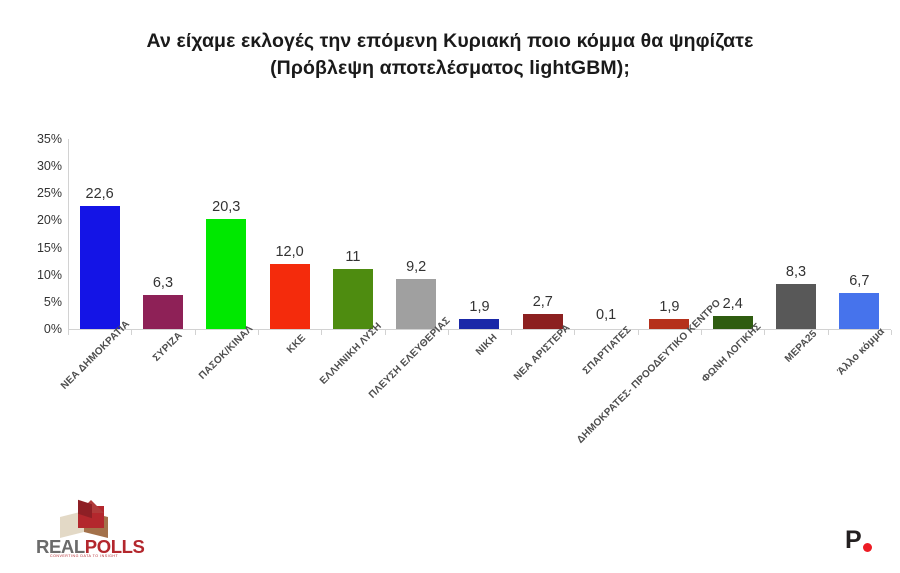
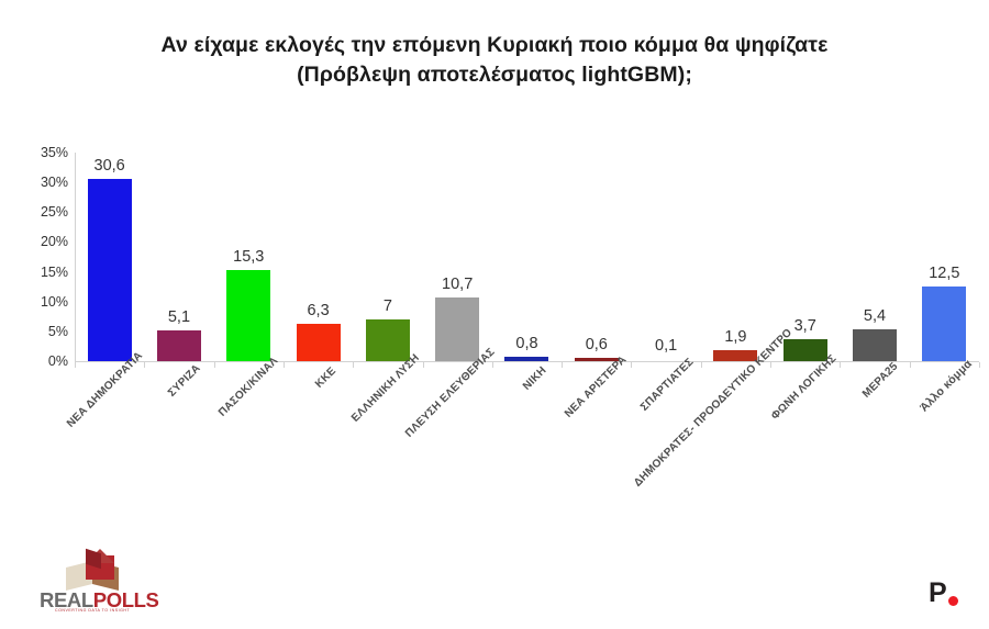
ΝΕΑ ΔΗΜΟΚΡΑΤΙΑ: 22,6 -> 30,6
ΣΥΡΙΖΑ: 6,3 -> 5,1
ΠΑΣΟΚ/ΚΙΝΑΛ: 20,3 -> 15,3
ΚΚΕ: 12,0 -> 6,3
ΕΛΛΗΝΙΚΗ ΛΥΣΗ: 11 -> 7
ΠΛΕΥΣΗ ΕΛΕΥΘΕΡΙΑΣ: 9,2 -> 10,7
ΝΙΚΗ: 1,9 -> 0,8
ΝΕΑ ΑΡΙΣΤΕΡΑ: 2,7 -> 0,6
ΦΩΝΗ ΛΟΓΙΚΗΣ: 2,4 -> 3,7
ΜΕΡΑ25: 8,3 -> 5,4
Άλλο κόμμα: 6,7 -> 12,5
